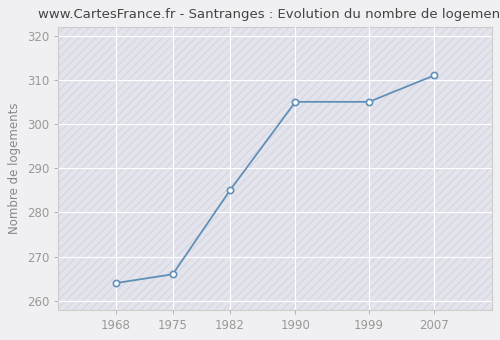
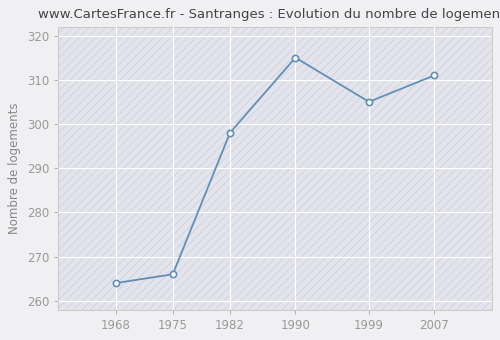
1982: 285 -> 298
1990: 305 -> 315
